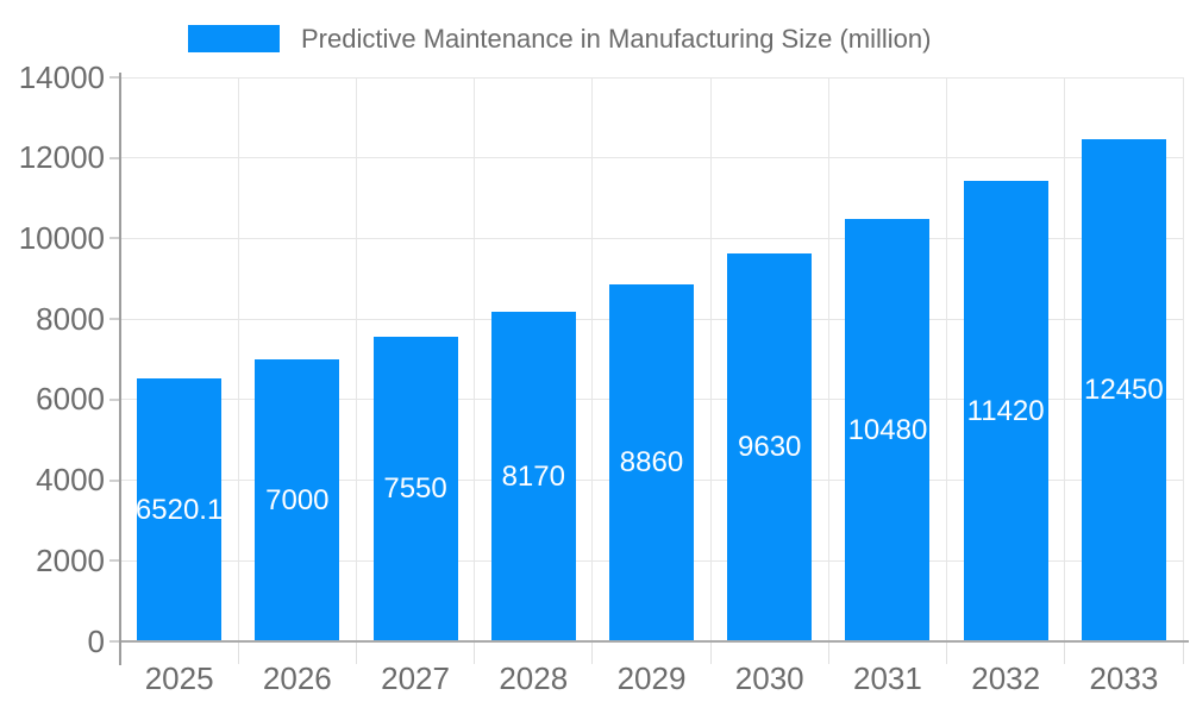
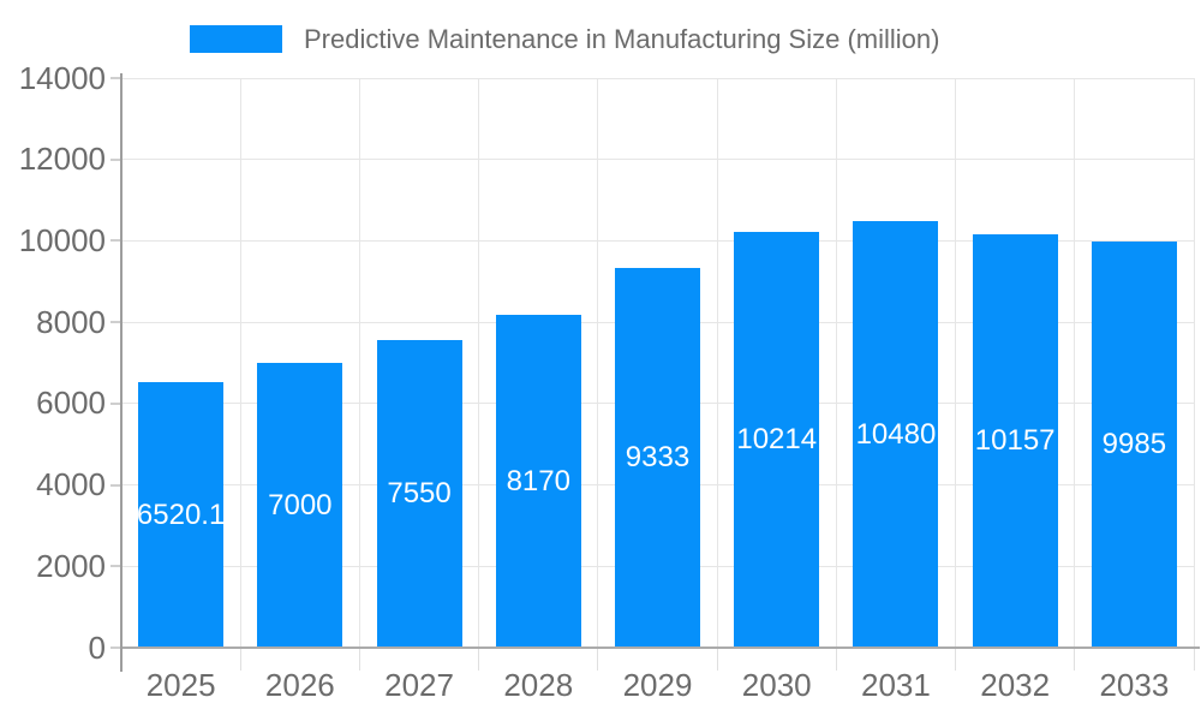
2029: 8860 -> 9333
2030: 9630 -> 10214
2032: 11420 -> 10157
2033: 12450 -> 9985
